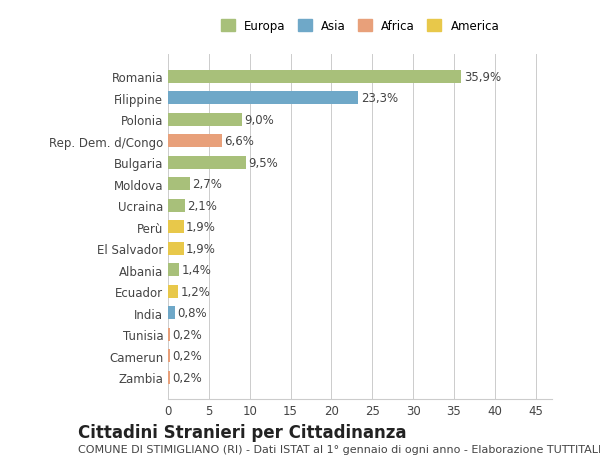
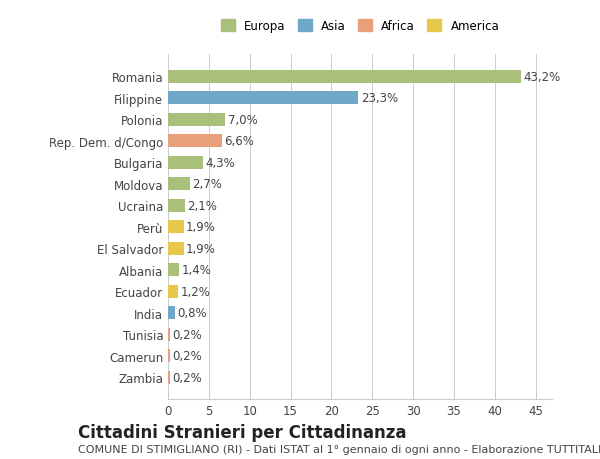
Romania: 35,9% -> 43,2%
Polonia: 9,0% -> 7,0%
Bulgaria: 9,5% -> 4,3%
